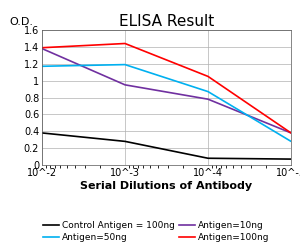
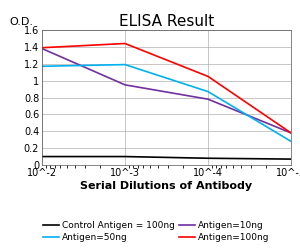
Control Antigen = 100ng/10^-2: 0.38 -> 0.10
Control Antigen = 100ng/10^-3: 0.28 -> 0.10
